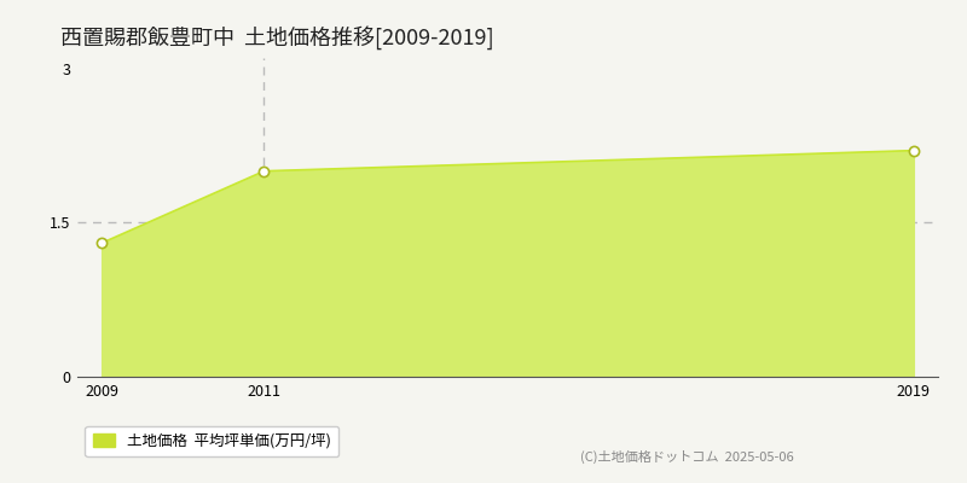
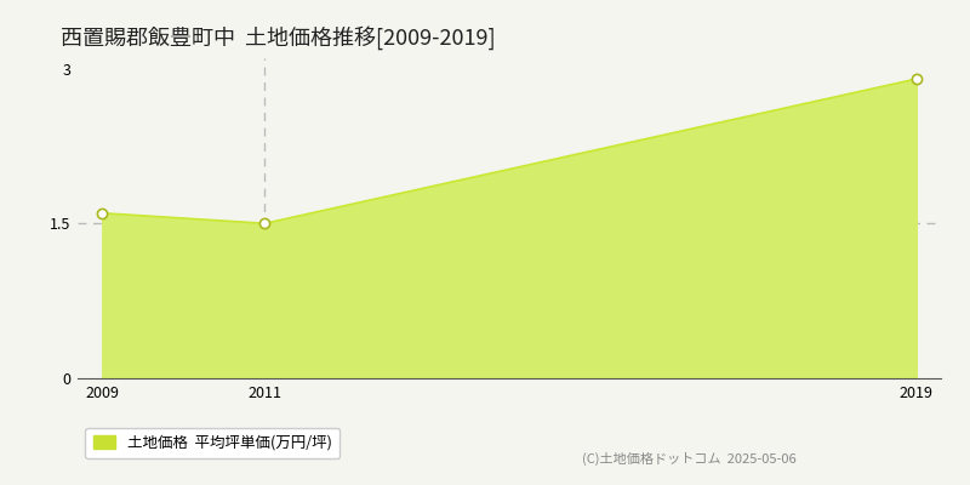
2009: 1.3 -> 1.6
2011: 2.0 -> 1.5
2019: 2.2 -> 2.9
